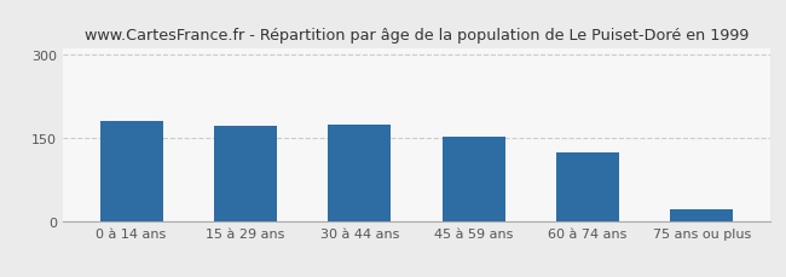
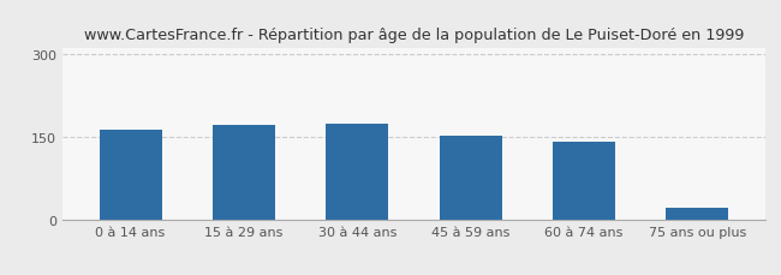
0 à 14 ans: 180 -> 163
60 à 74 ans: 125 -> 141
